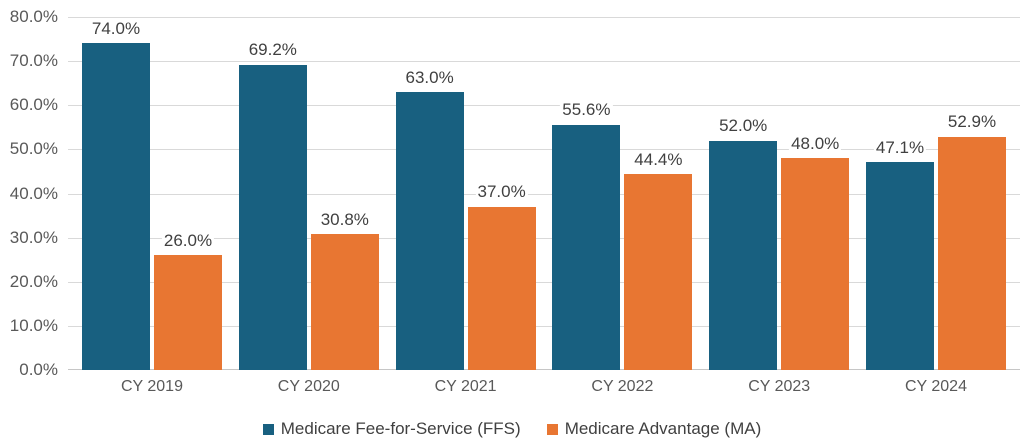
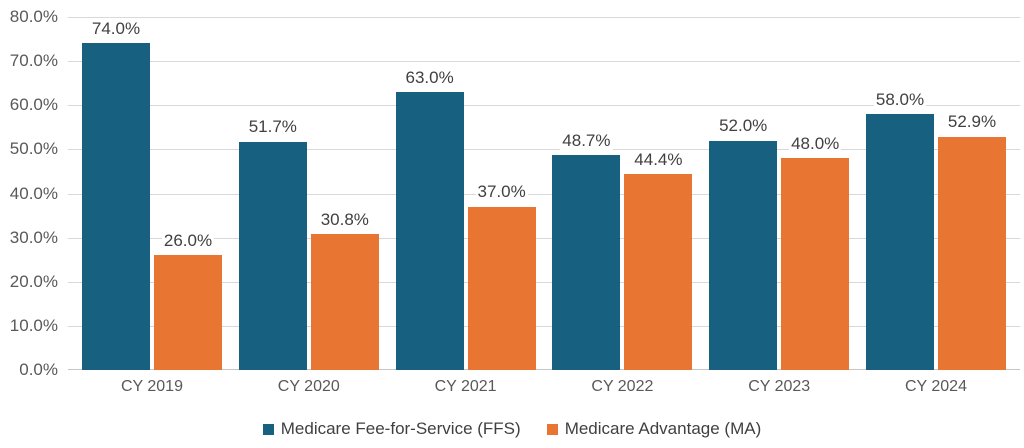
Medicare Fee-for-Service (FFS)/CY 2020: 69.2% -> 51.7%
Medicare Fee-for-Service (FFS)/CY 2022: 55.6% -> 48.7%
Medicare Fee-for-Service (FFS)/CY 2024: 47.1% -> 58.0%
